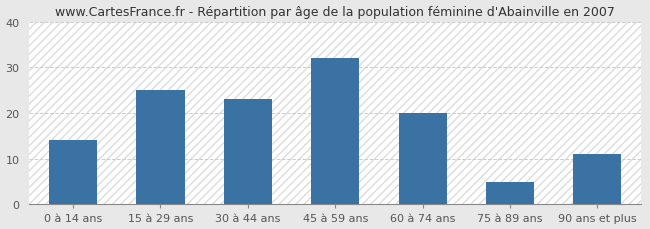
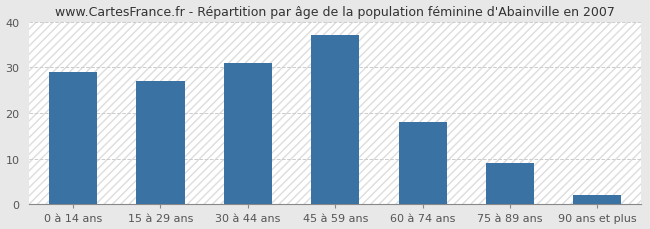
0 à 14 ans: 14 -> 29
15 à 29 ans: 25 -> 27
30 à 44 ans: 23 -> 31
45 à 59 ans: 32 -> 37
60 à 74 ans: 20 -> 18
75 à 89 ans: 5 -> 9
90 ans et plus: 11 -> 2
